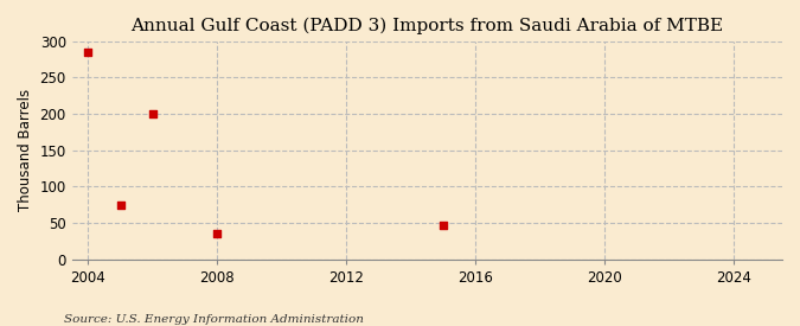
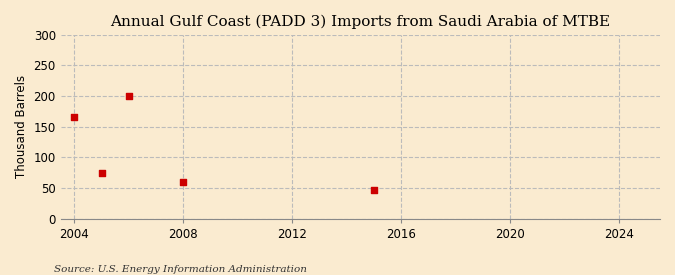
2004: 285 -> 166
2008: 35 -> 60
